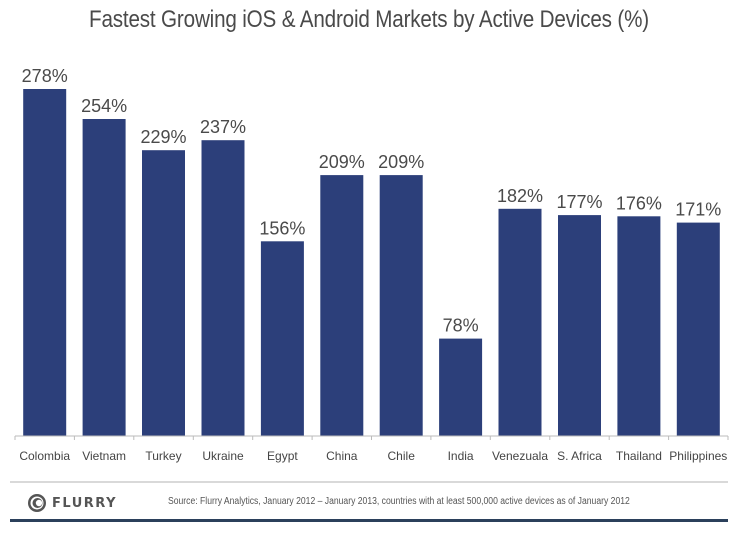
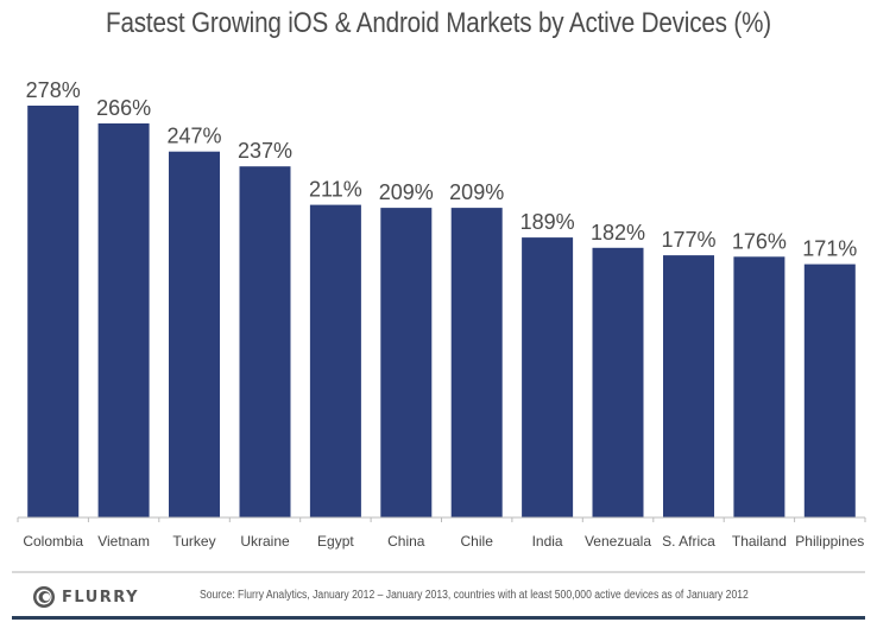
Vietnam: 254% -> 266%
Turkey: 229% -> 247%
Egypt: 156% -> 211%
India: 78% -> 189%
